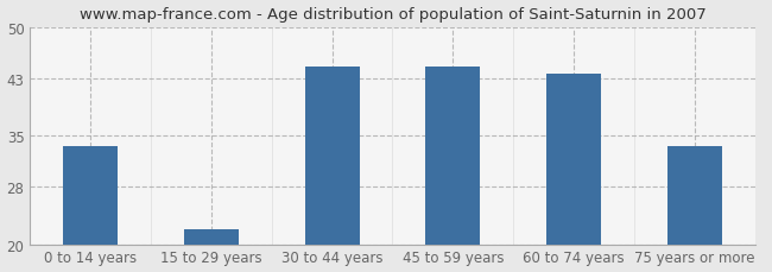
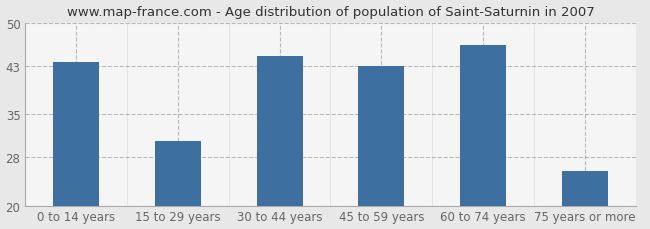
0 to 14 years: 33.5 -> 43.6
15 to 29 years: 22.0 -> 30.6
45 to 59 years: 44.5 -> 43.0
60 to 74 years: 43.5 -> 46.4
75 years or more: 33.5 -> 25.6
